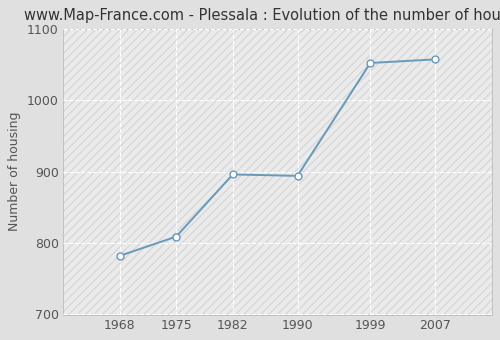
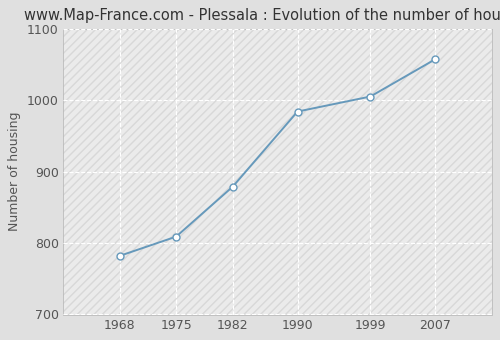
1982: 896 -> 879
1990: 894 -> 984
1999: 1052 -> 1005
